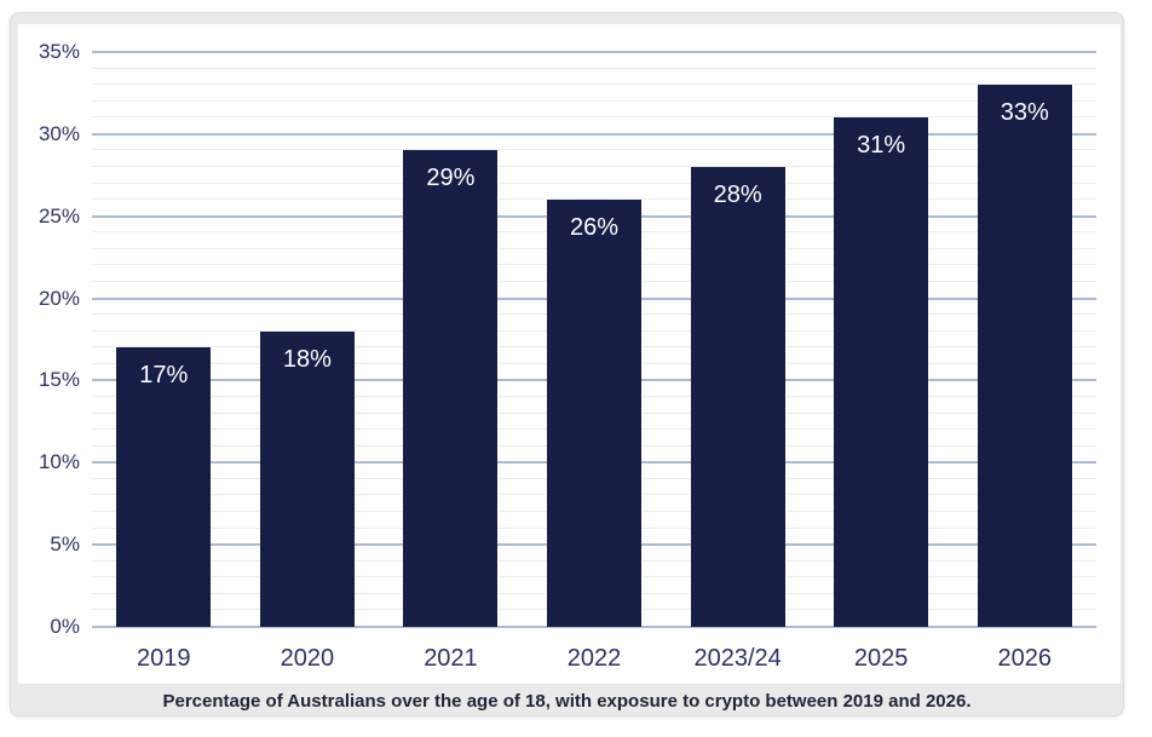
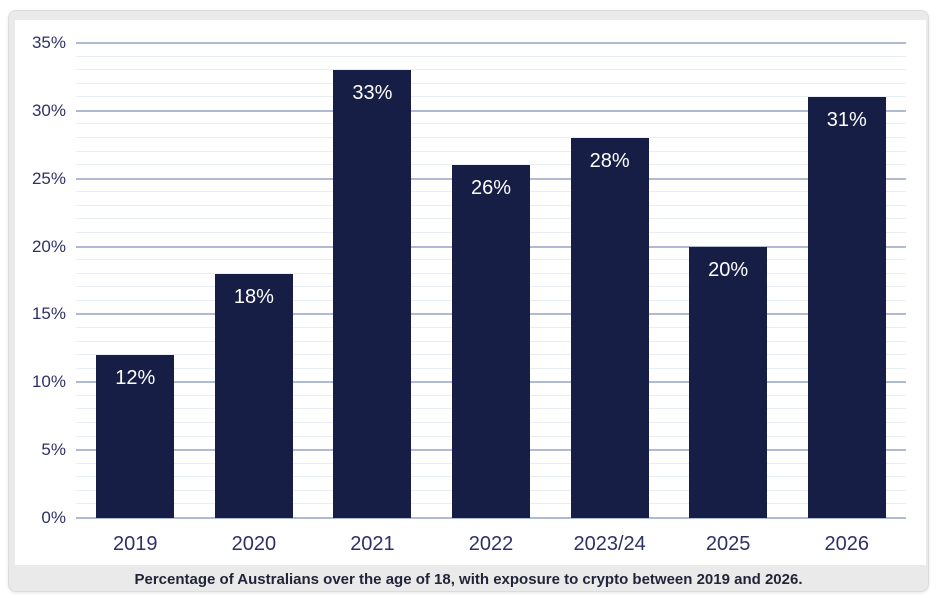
2019: 17% -> 12%
2021: 29% -> 33%
2025: 31% -> 20%
2026: 33% -> 31%
